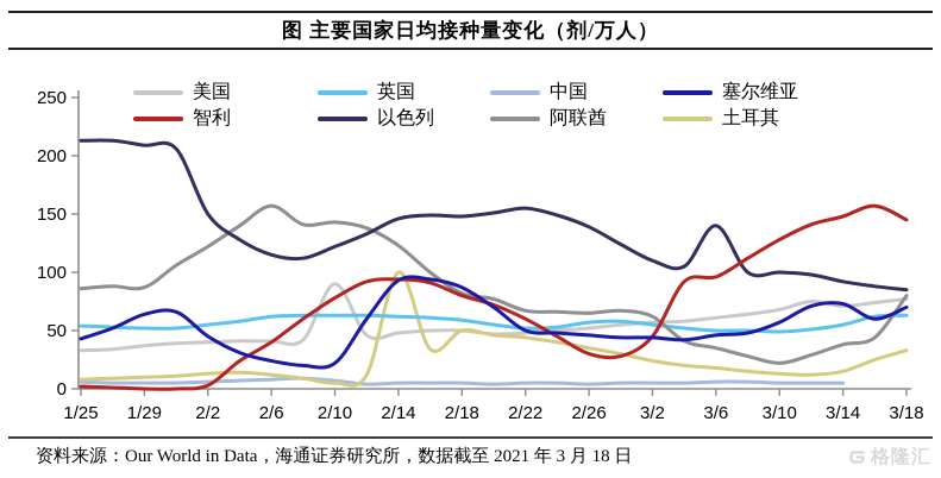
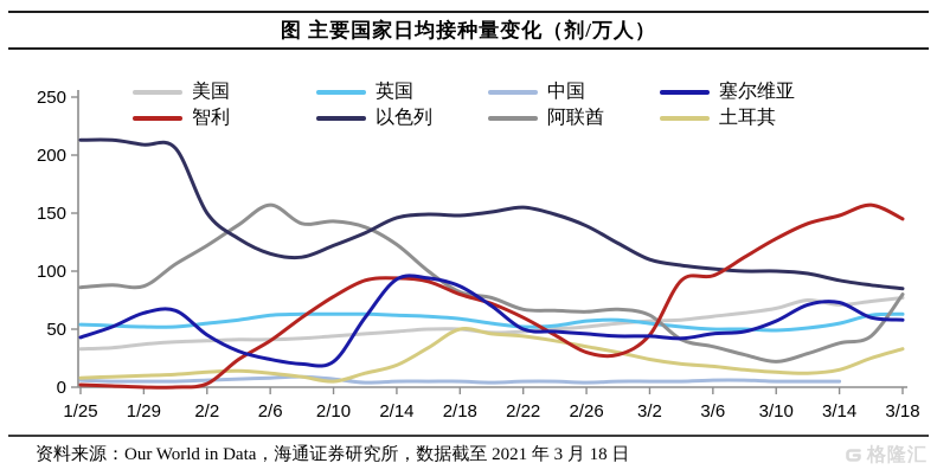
美国/2/10: 90 -> 40
土耳其/2/14: 100 -> 20
以色列/3/6: 140 -> 100
塞尔维亚/3/18: 70 -> 60
